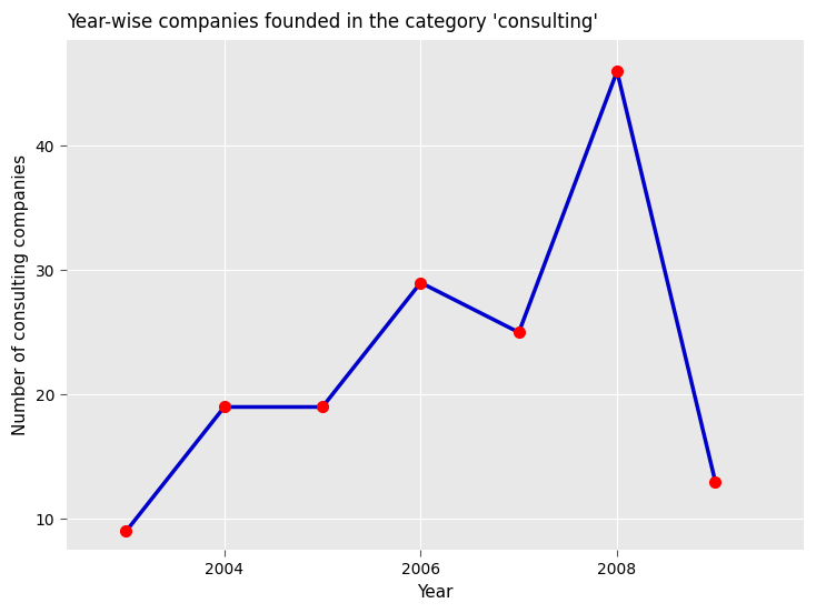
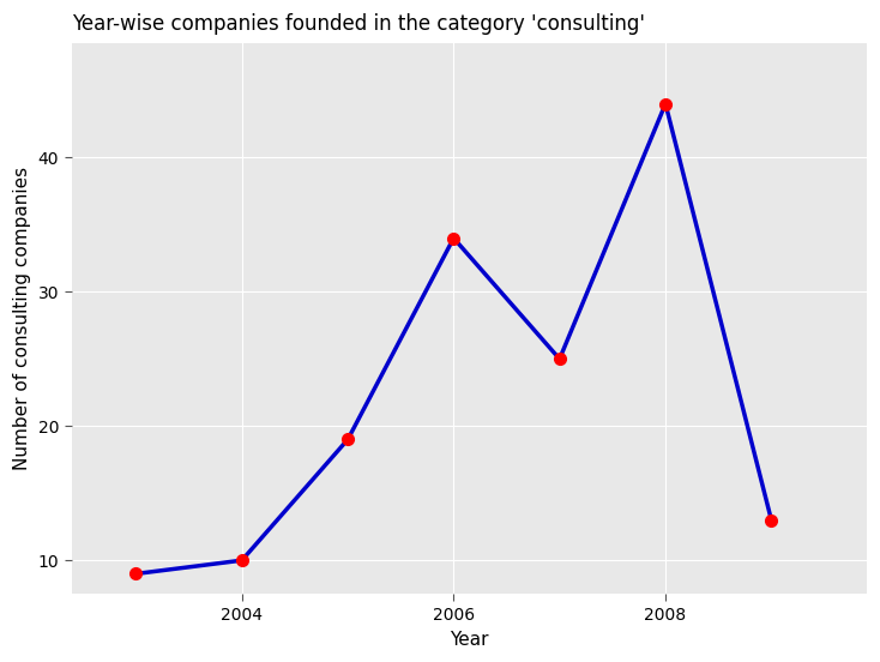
2004: 19 -> 10
2006: 29 -> 34
2008: 46 -> 44
